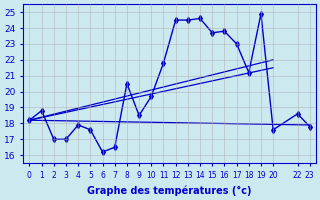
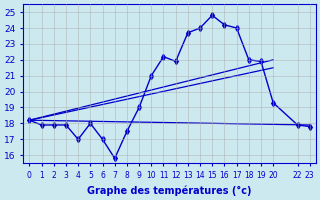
1: 18.8 -> 17.9
2: 17.0 -> 17.9
3: 17.0 -> 17.9
4: 17.9 -> 17.0
5: 17.6 -> 18.0
6: 16.2 -> 17.0
7: 16.5 -> 15.8
8: 20.5 -> 17.5
9: 18.5 -> 19.0
10: 19.7 -> 21.0
11: 21.8 -> 22.2
12: 24.5 -> 21.9
13: 24.5 -> 23.7
14: 24.6 -> 24.0
15: 23.7 -> 24.8
16: 23.8 -> 24.2
17: 23.0 -> 24.0
18: 21.2 -> 22.0
19: 24.9 -> 21.9
20: 17.6 -> 19.3
22: 18.6 -> 17.9
